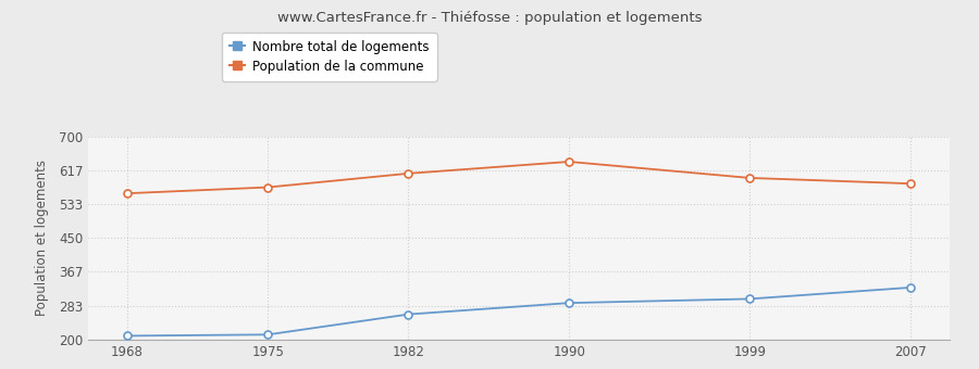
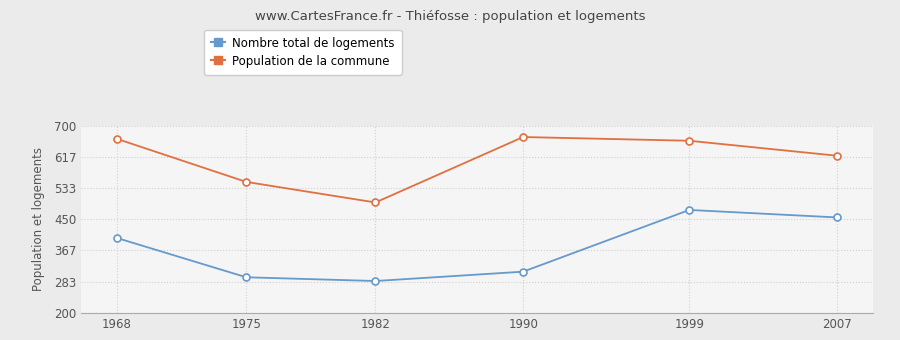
Nombre total de logements/1968: 209 -> 400
Population de la commune/1968: 560 -> 665
Nombre total de logements/1975: 212 -> 295
Population de la commune/1975: 575 -> 550
Nombre total de logements/1982: 262 -> 285
Population de la commune/1982: 609 -> 495
Nombre total de logements/1990: 290 -> 310
Population de la commune/1990: 638 -> 670
Nombre total de logements/1999: 300 -> 475
Population de la commune/1999: 598 -> 660
Nombre total de logements/2007: 328 -> 455
Population de la commune/2007: 584 -> 620
